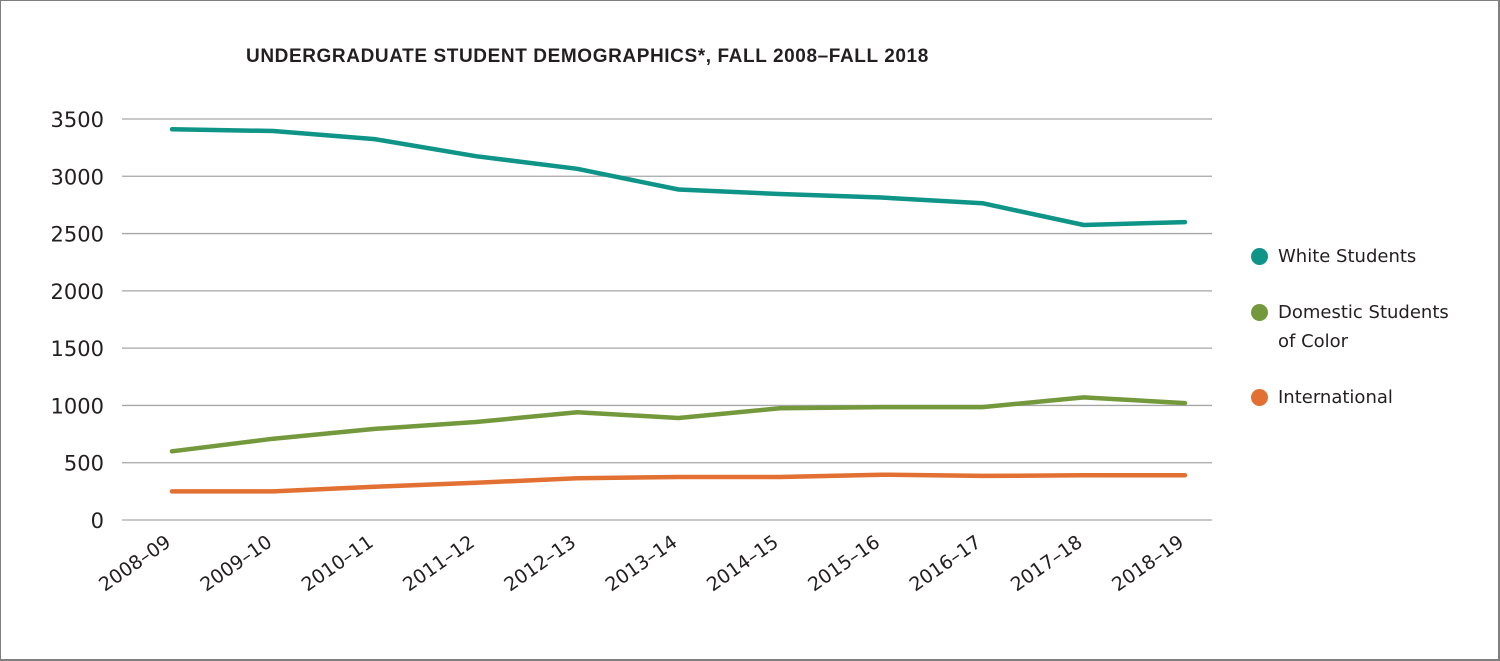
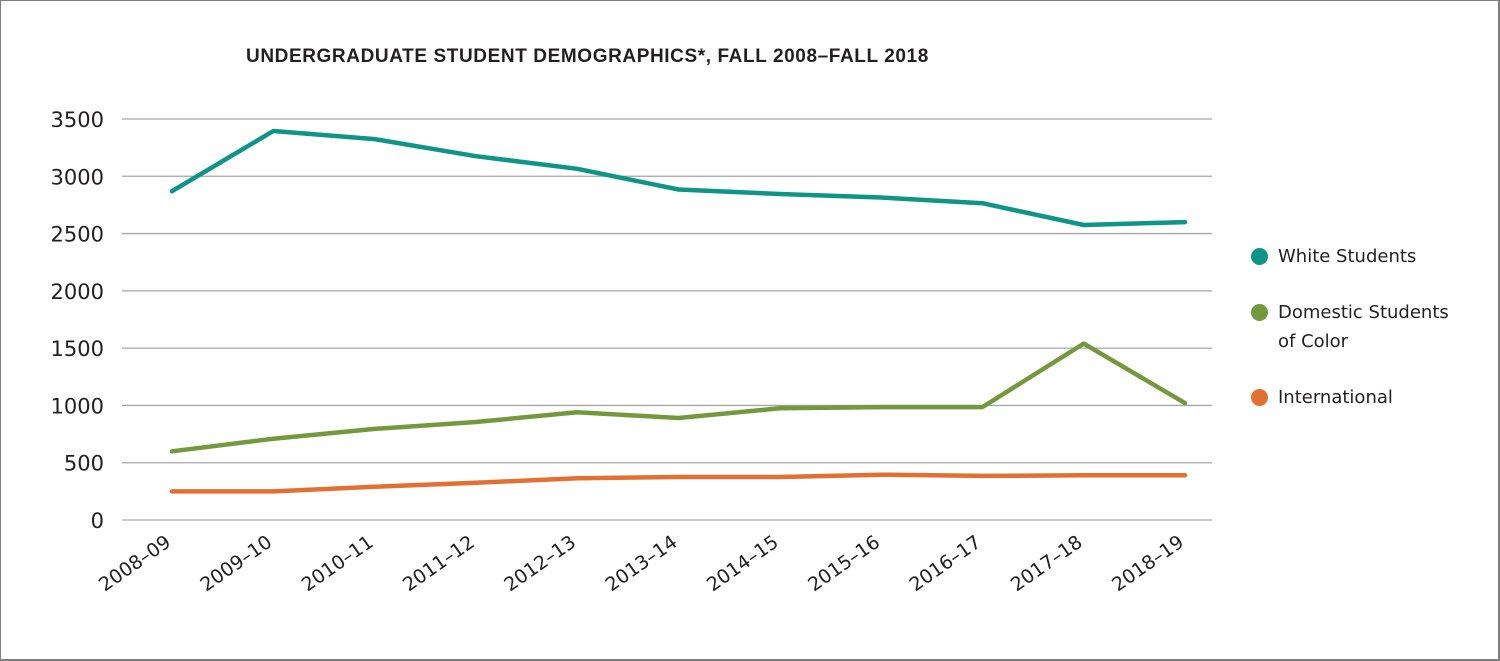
White Students/2008–09: 3410 -> 2870
Domestic Students of Color/2017–18: 1070 -> 1540
